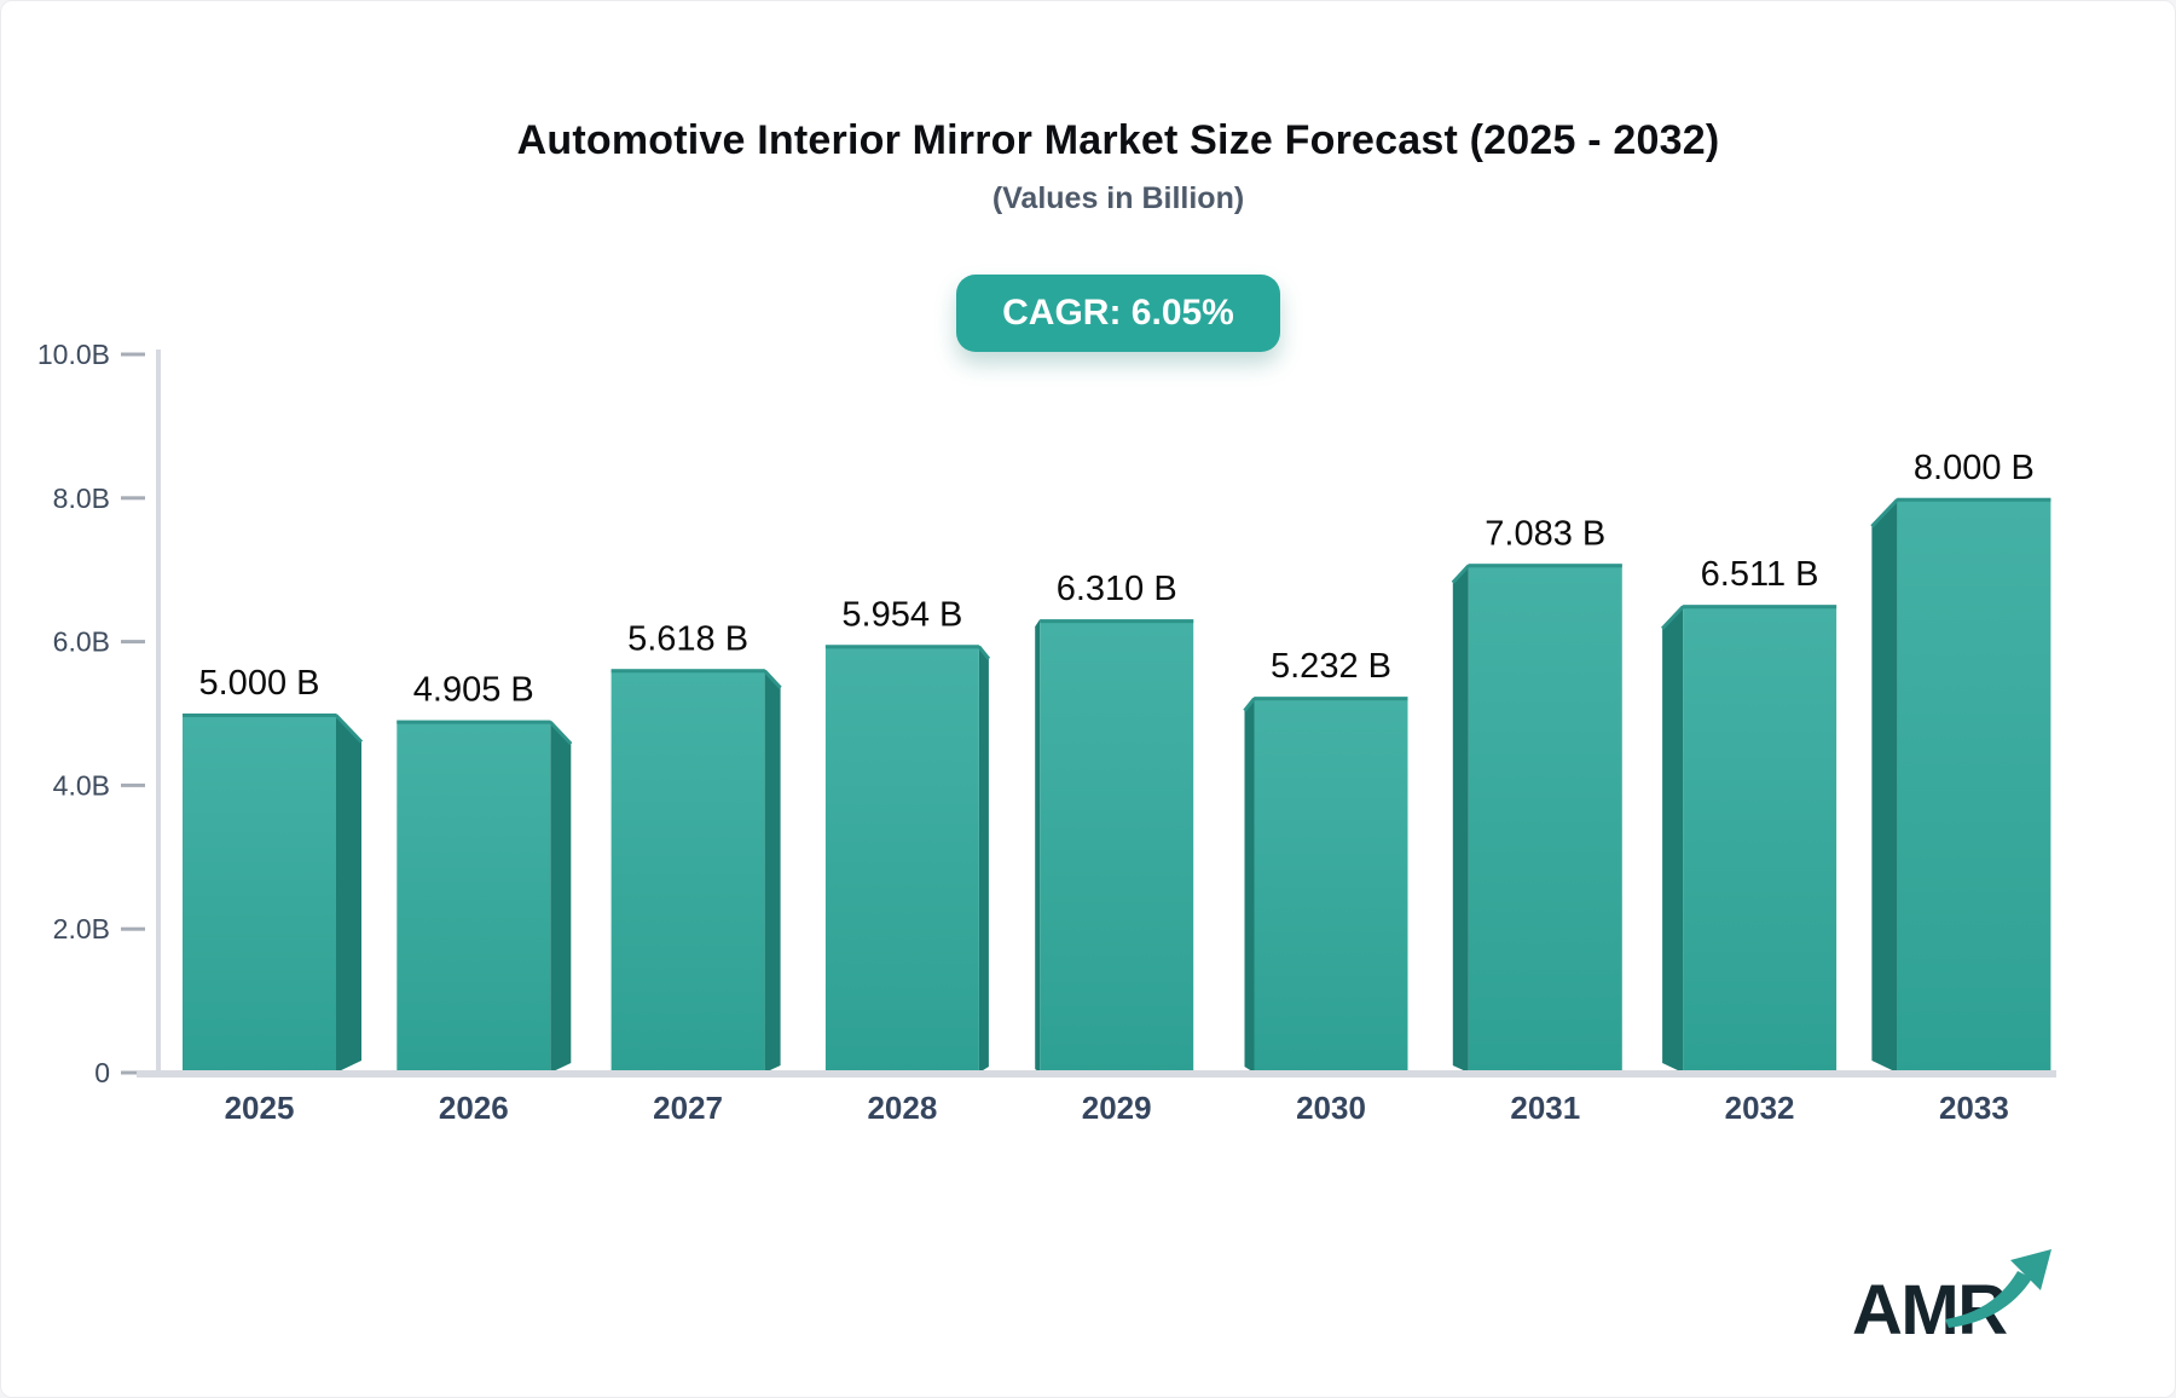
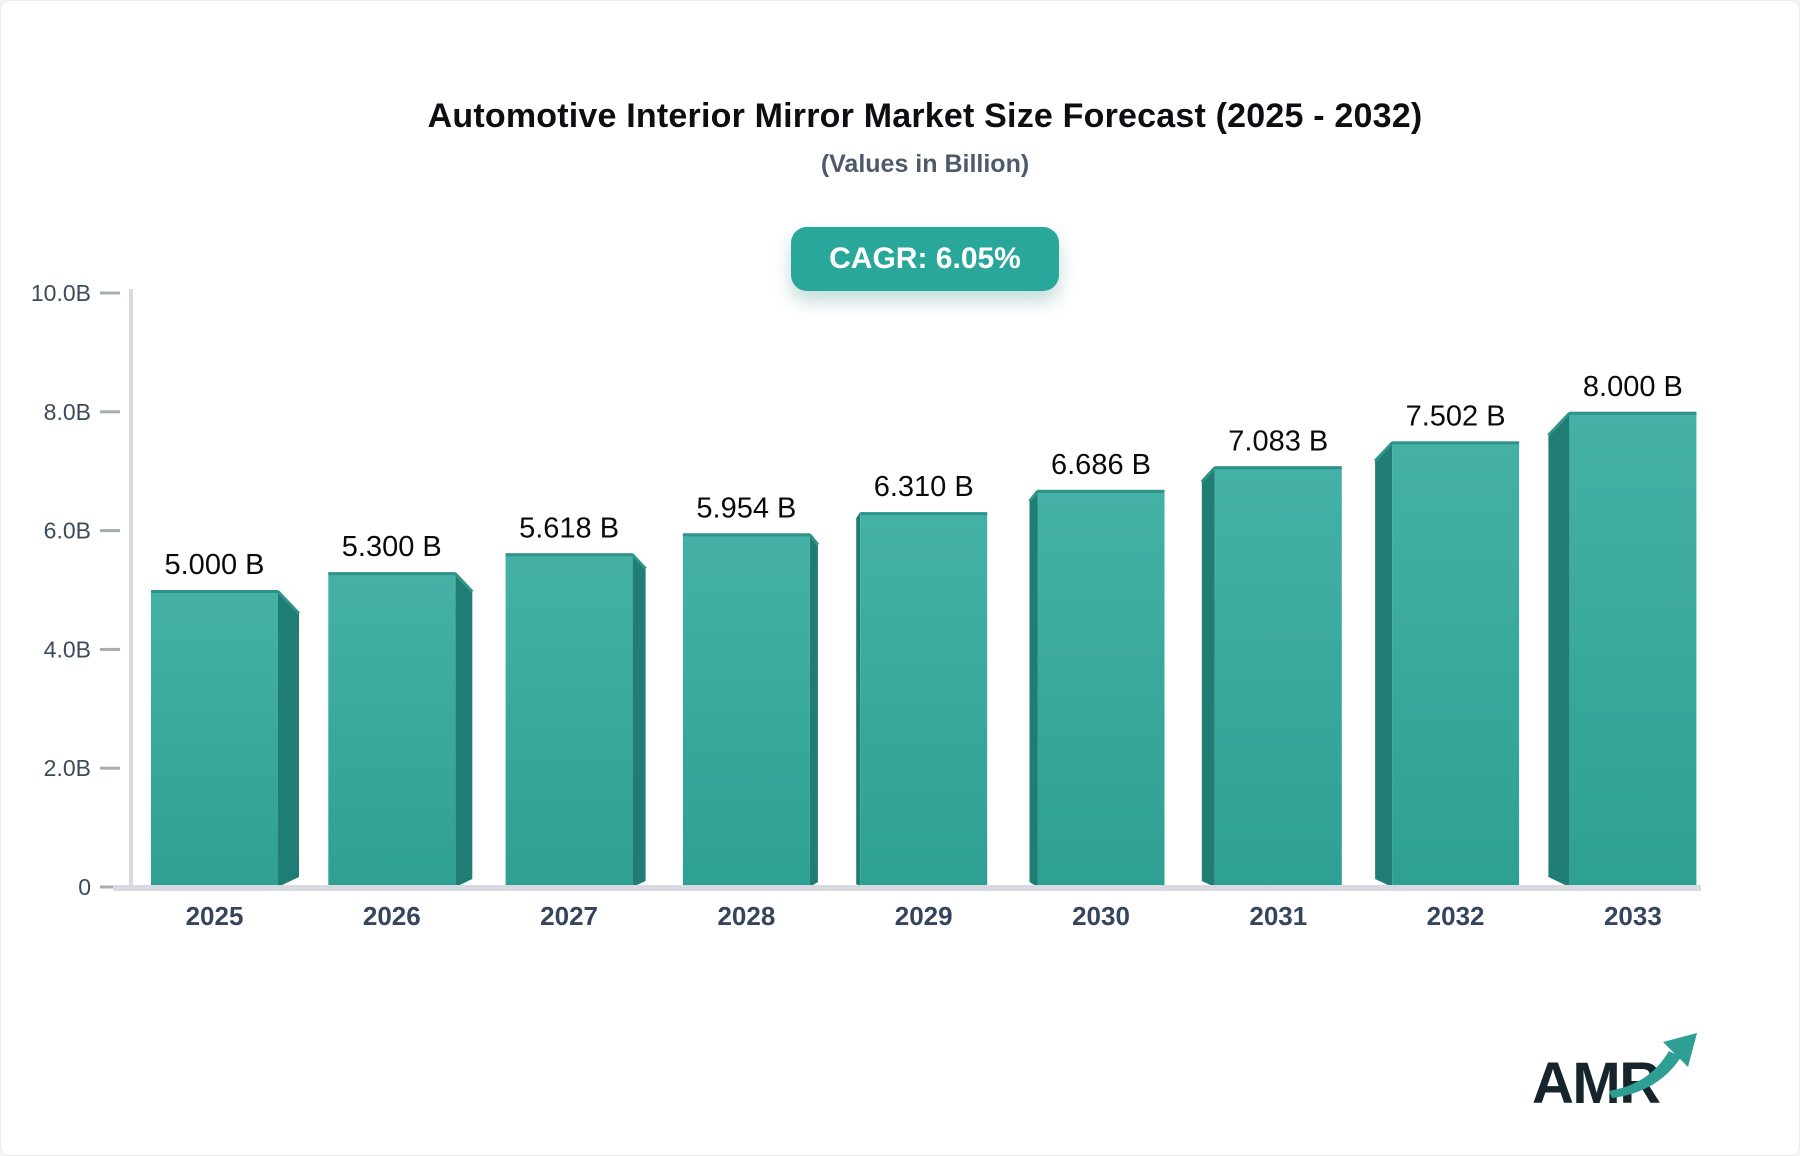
2026: 4.905 -> 5.300
2030: 5.232 -> 6.686
2032: 6.511 -> 7.502
